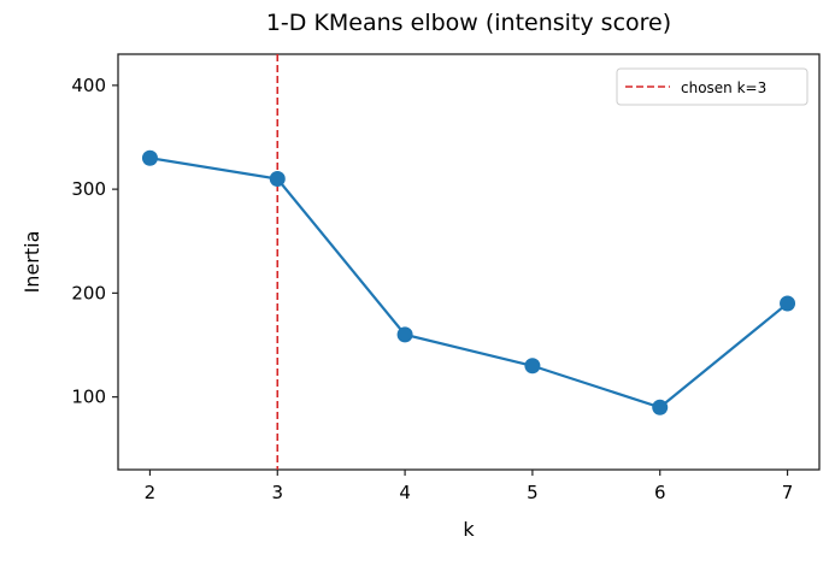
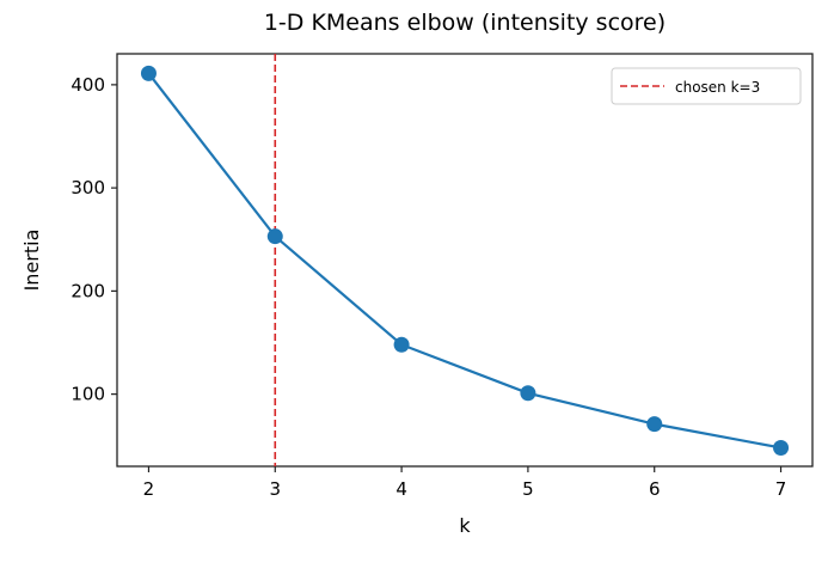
2: 330 -> 410
3: 310 -> 250
4: 160 -> 150
5: 130 -> 100
6: 90 -> 70
7: 190 -> 50
